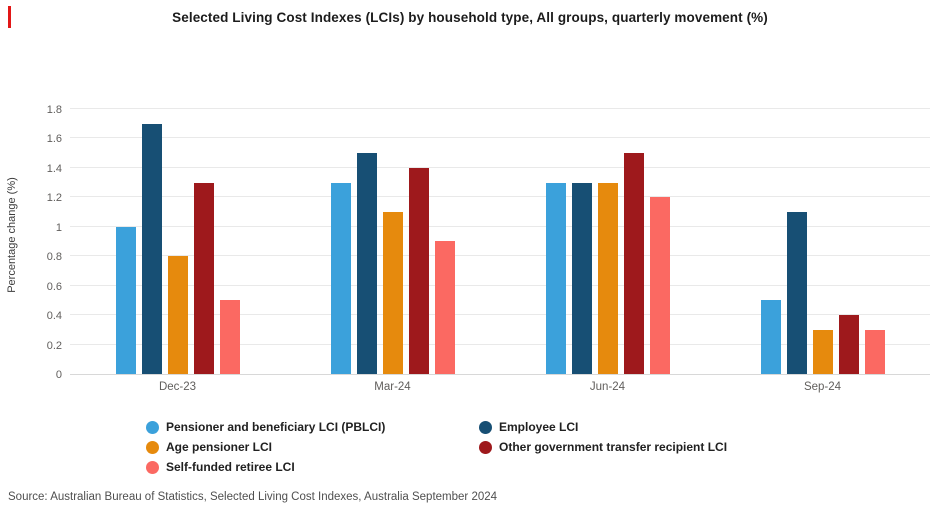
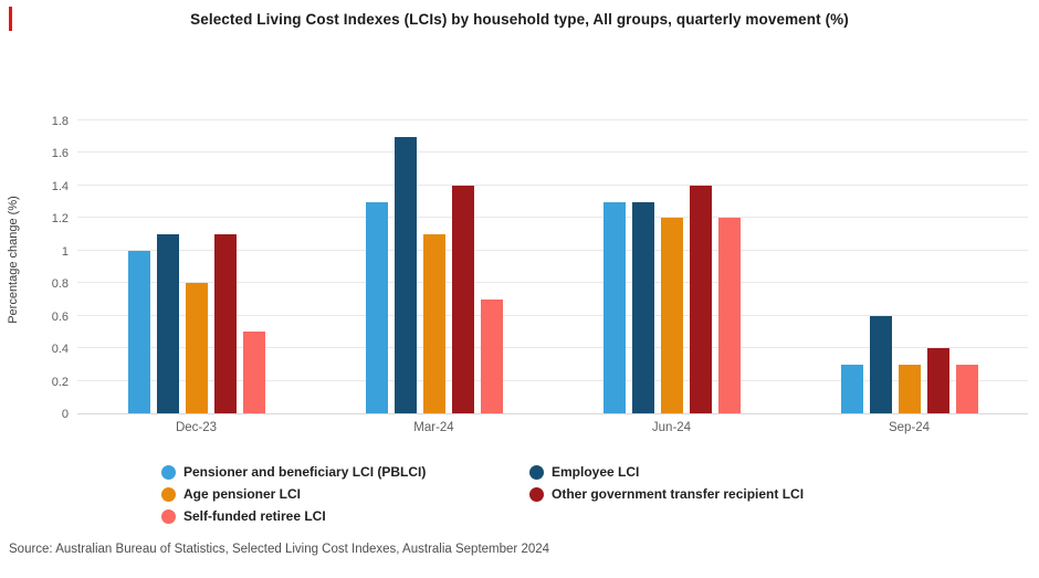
Employee LCI/Dec-23: 1.7 -> 1.1
Other government transfer recipient LCI/Dec-23: 1.3 -> 1.1
Employee LCI/Mar-24: 1.5 -> 1.7
Self-funded retiree LCI/Mar-24: 0.9 -> 0.7
Age pensioner LCI/Jun-24: 1.3 -> 1.2
Other government transfer recipient LCI/Jun-24: 1.5 -> 1.4
Pensioner and beneficiary LCI (PBLCI)/Sep-24: 0.5 -> 0.3
Employee LCI/Sep-24: 1.1 -> 0.6
